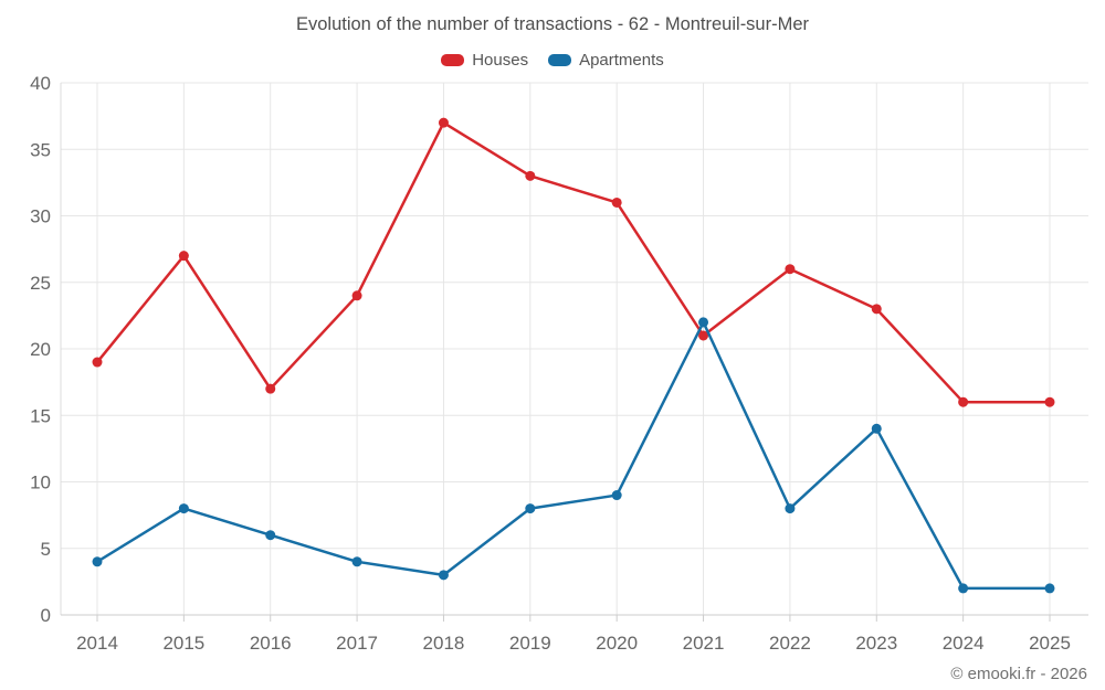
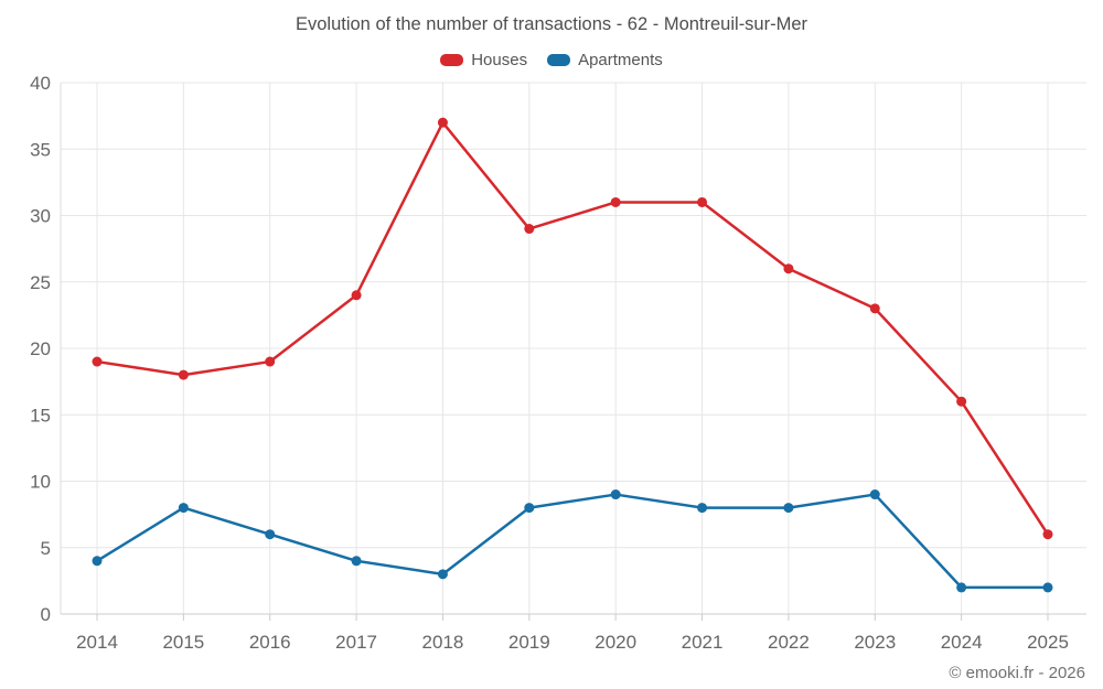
Houses/2015: 27 -> 18
Houses/2016: 17 -> 19
Houses/2019: 33 -> 29
Houses/2021: 21 -> 31
Apartments/2021: 22 -> 8
Apartments/2023: 14 -> 9
Houses/2025: 16 -> 6
